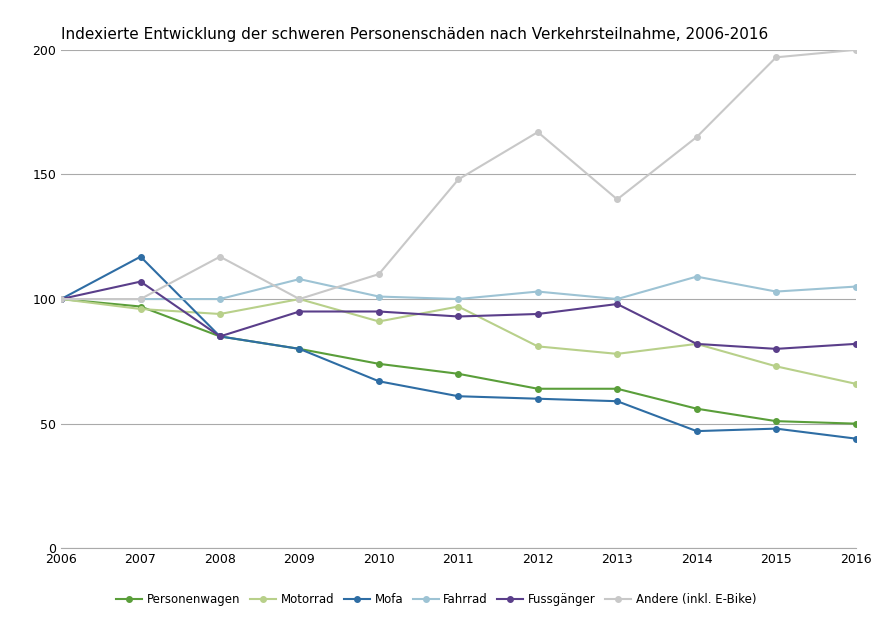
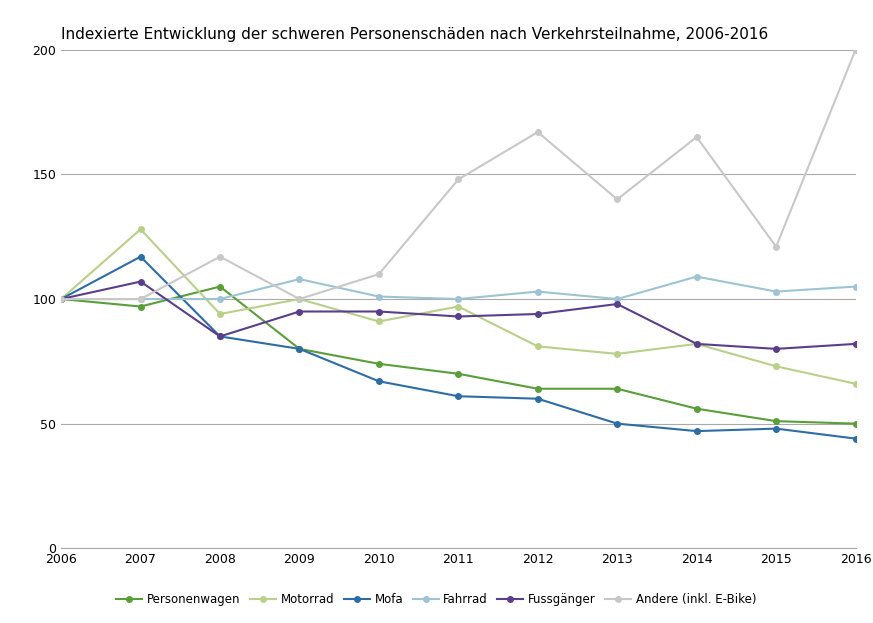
Motorrad/2007: 96 -> 128
Personenwagen/2008: 85 -> 105
Mofa/2013: 59 -> 50
Andere (inkl. E-Bike)/2015: 197 -> 121
